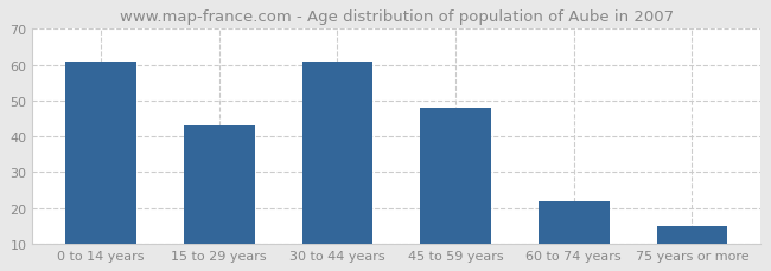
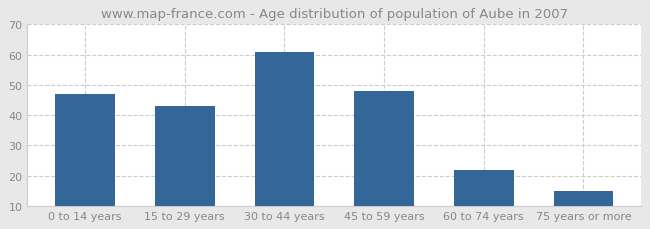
0 to 14 years: 61 -> 47
